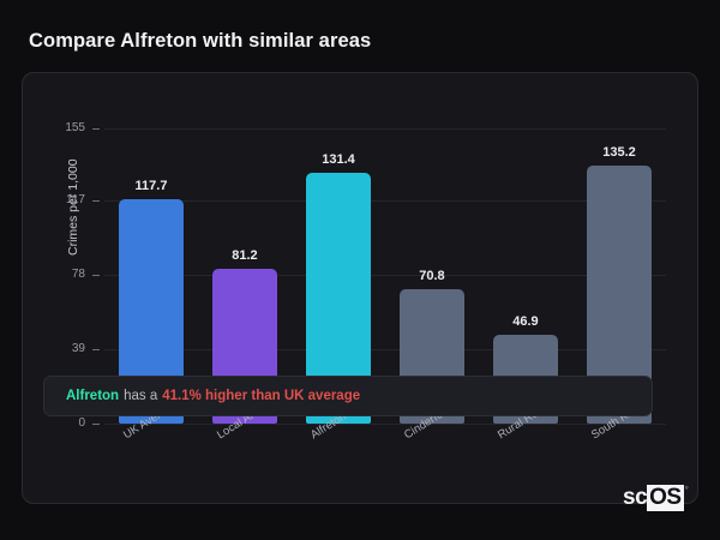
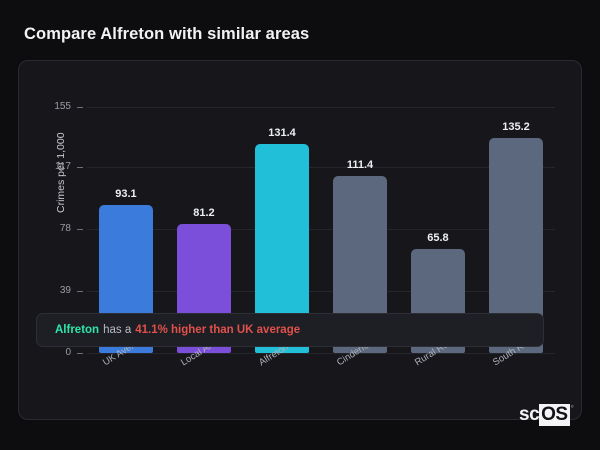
UK Average: 117.7 -> 93.1
Cinderford: 70.8 -> 111.4
Rural Redd…: 46.9 -> 65.8
